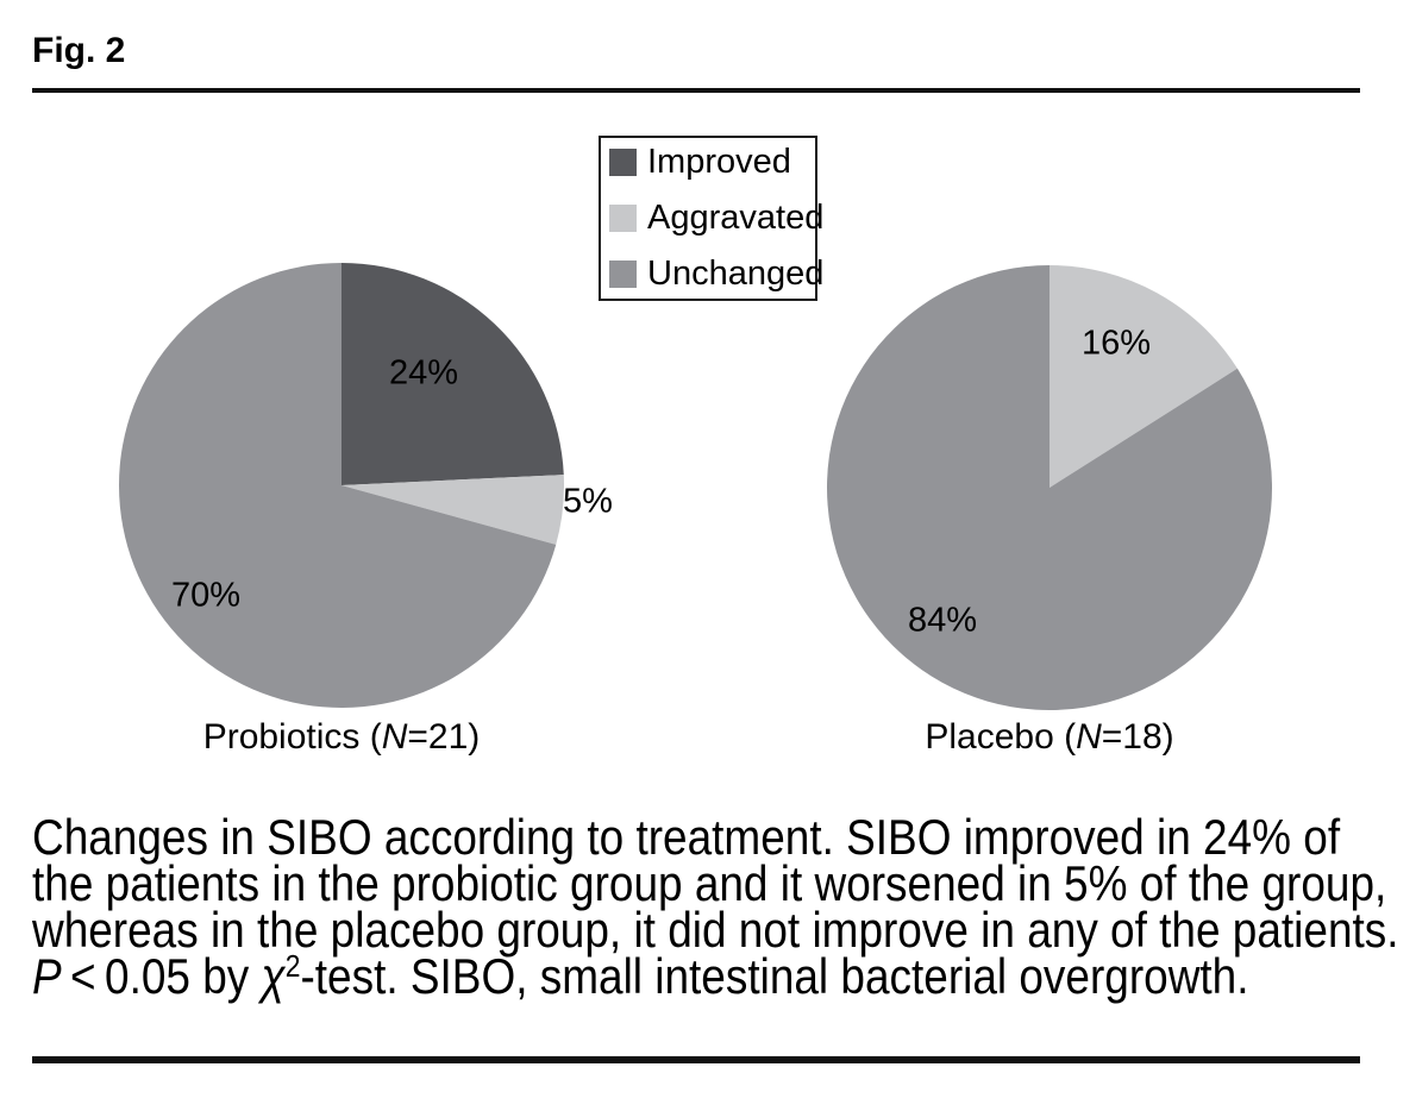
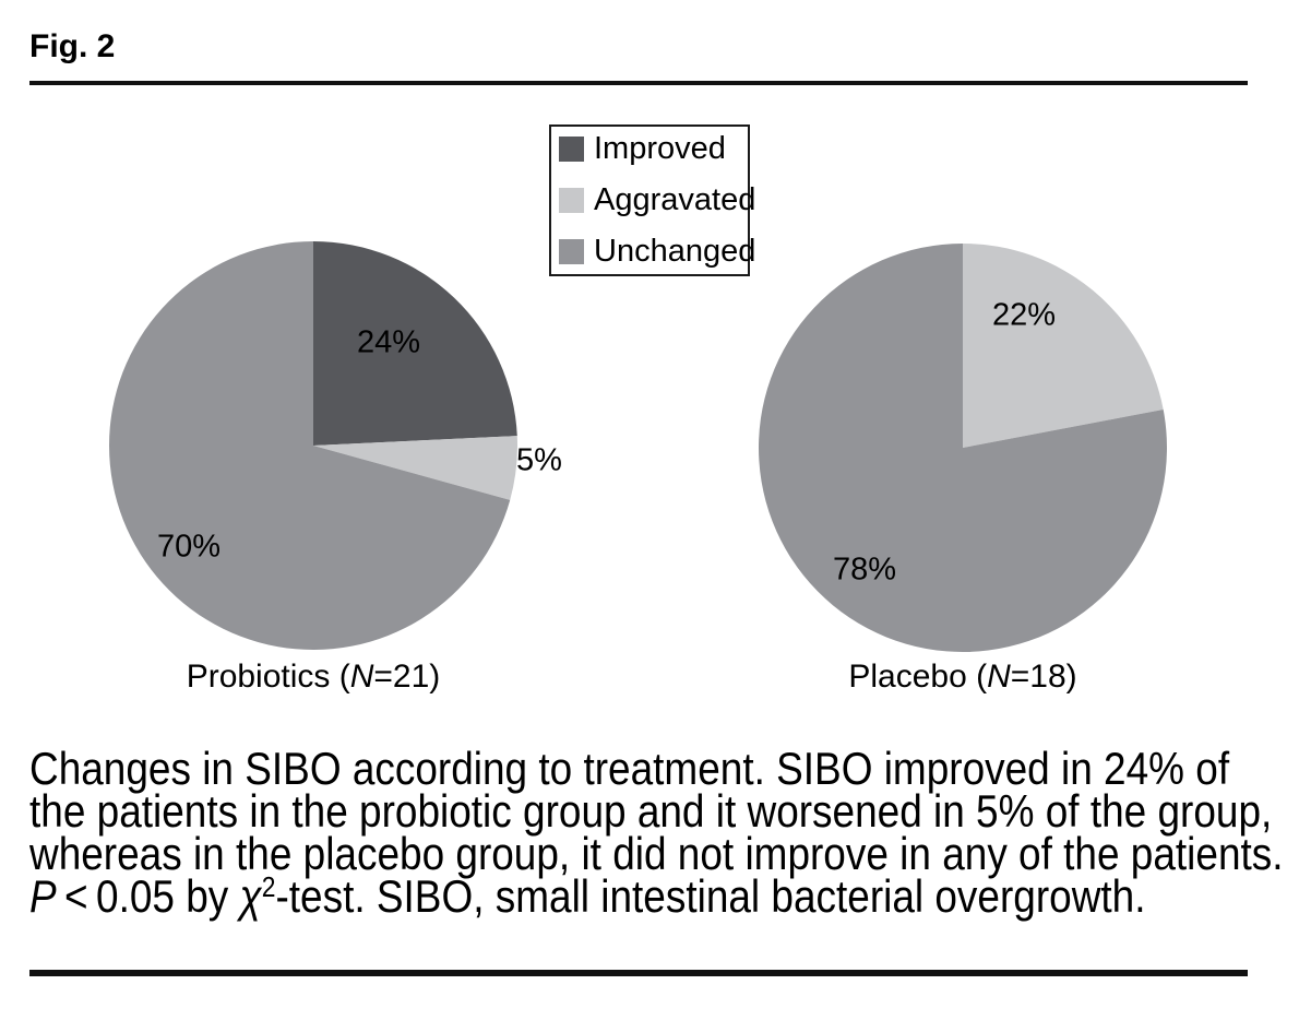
Placebo (N=18)/Aggravated: 16% -> 22%
Placebo (N=18)/Unchanged: 84% -> 78%
